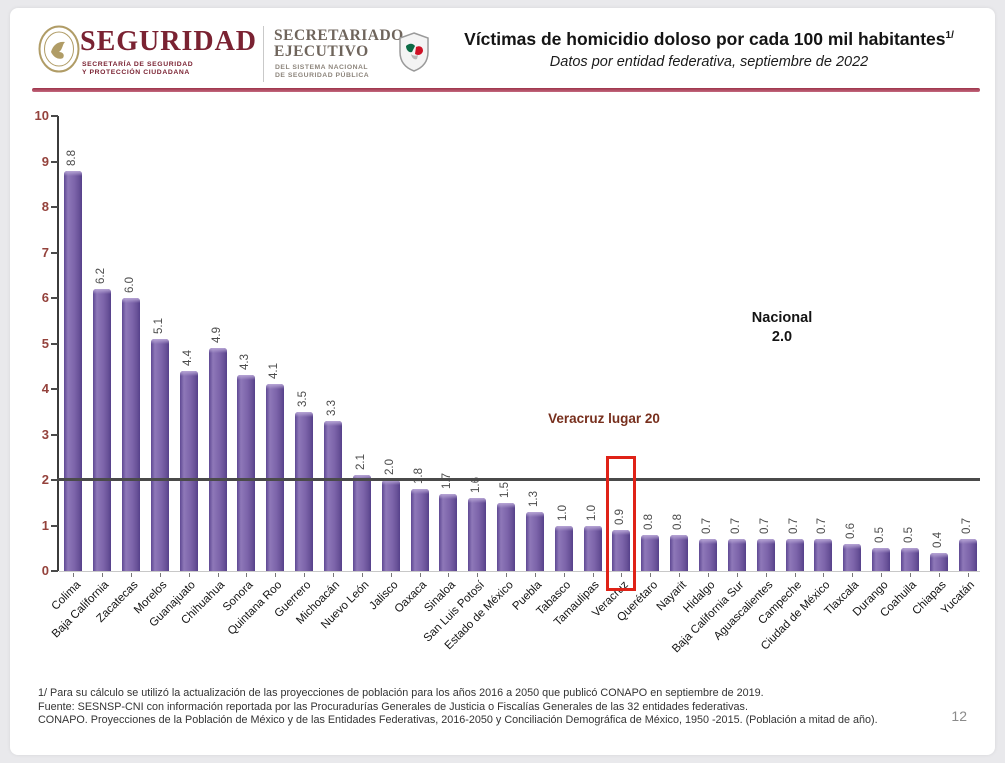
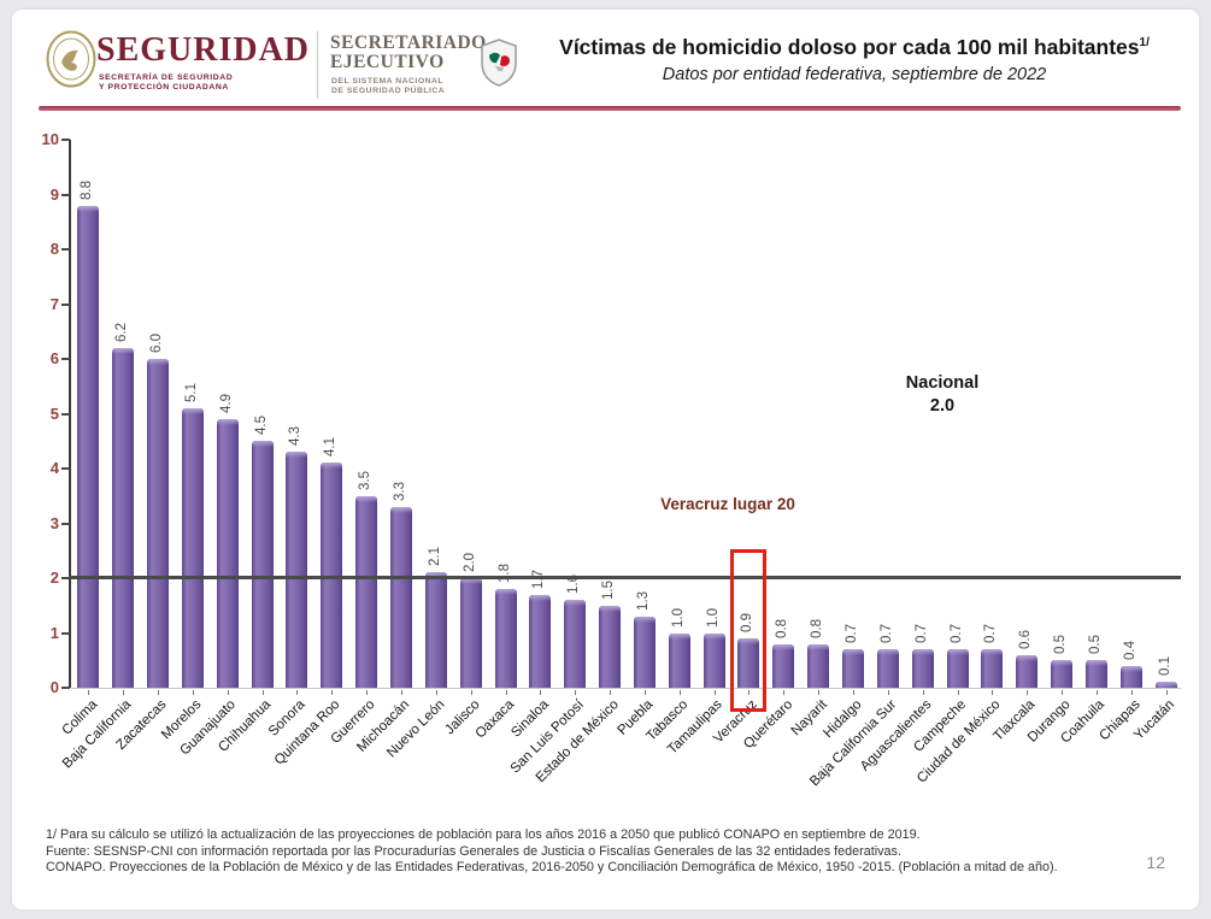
Guanajuato: 4.4 -> 4.9
Chihuahua: 4.9 -> 4.5
Yucatán: 0.7 -> 0.1
